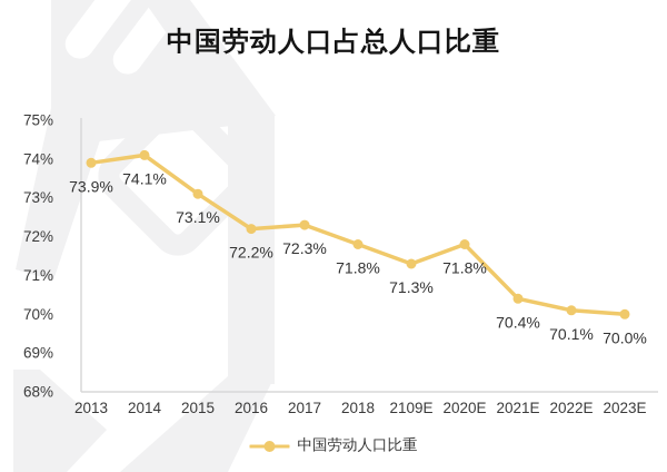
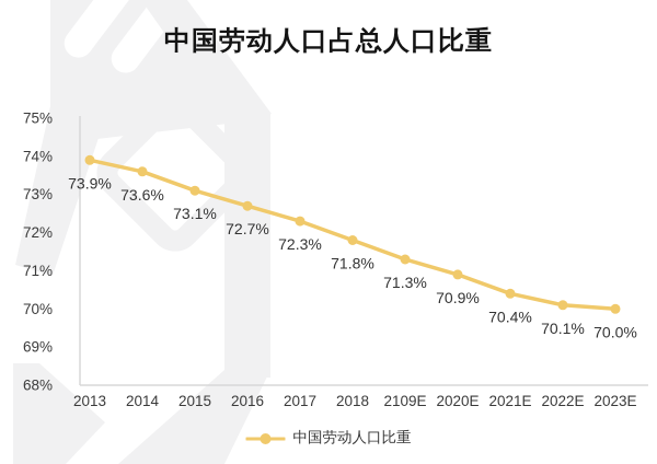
2014: 74.1% -> 73.6%
2016: 72.2% -> 72.7%
2020E: 71.8% -> 70.9%
